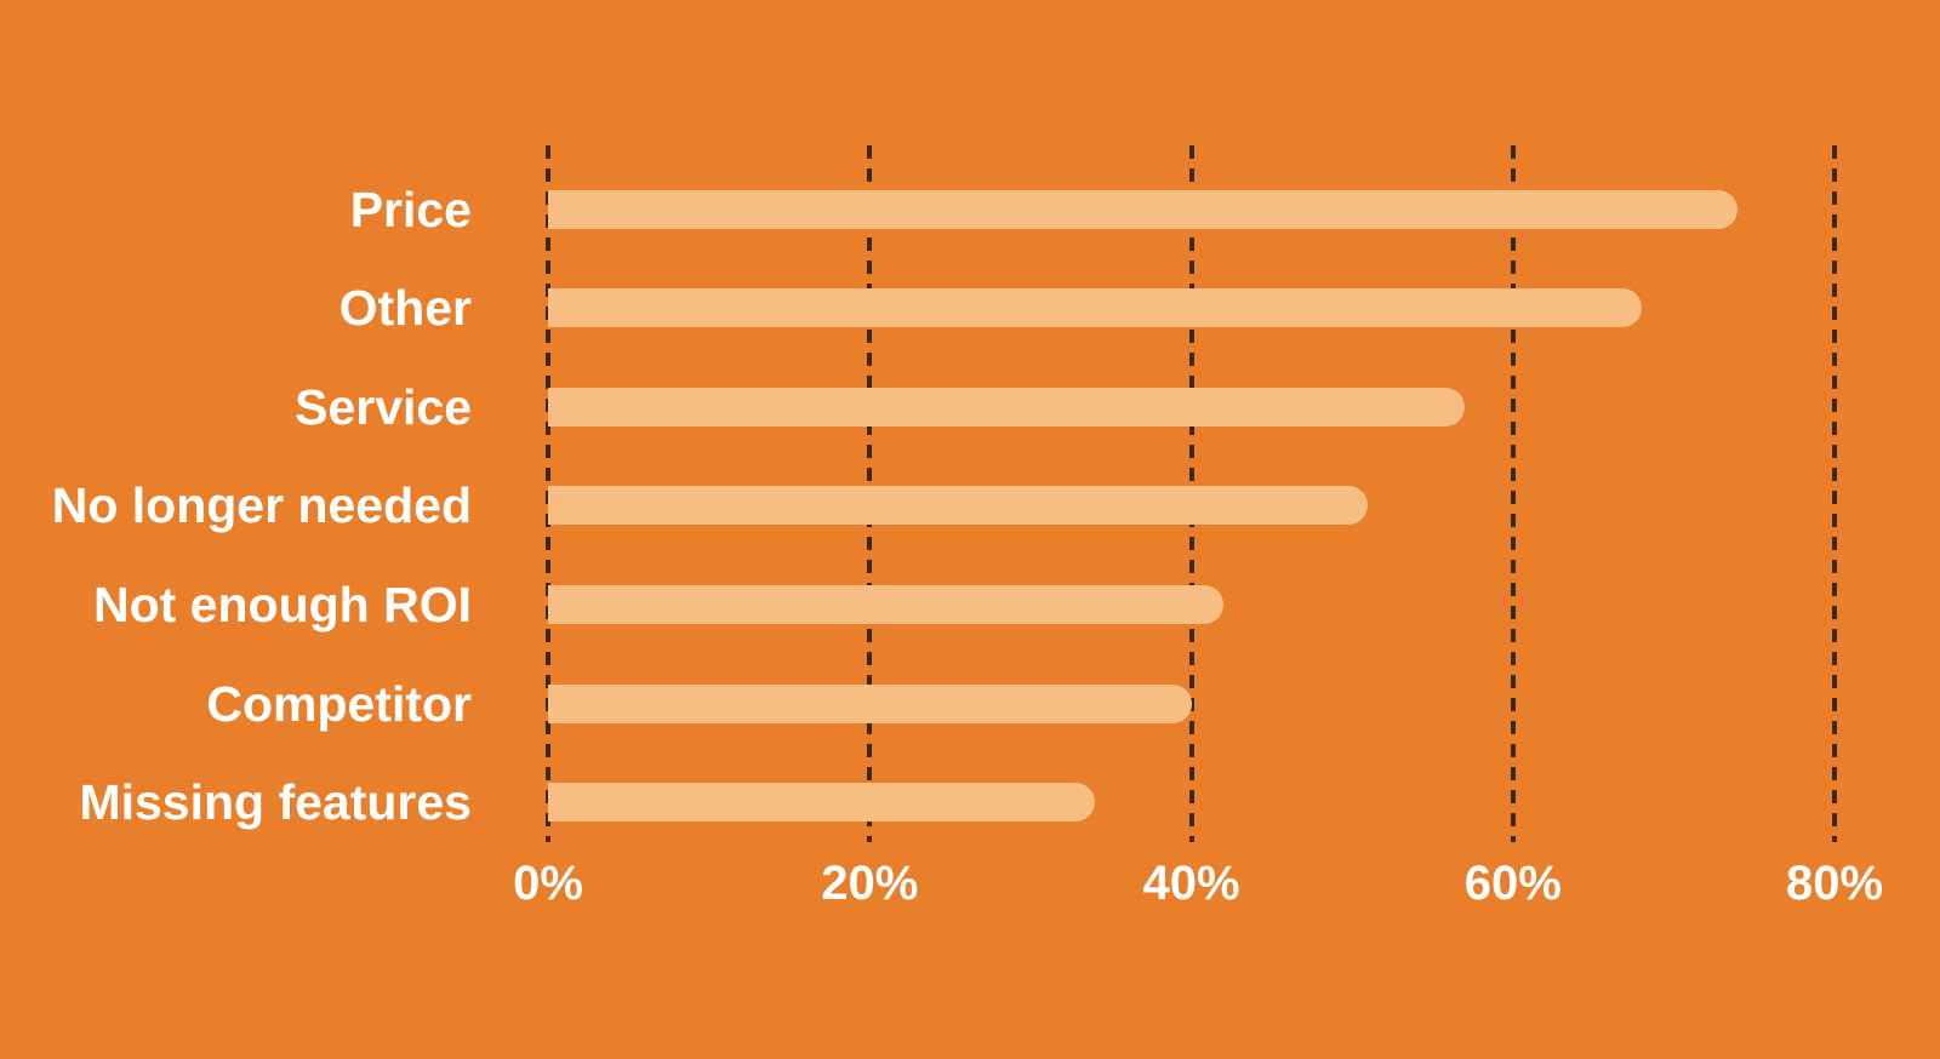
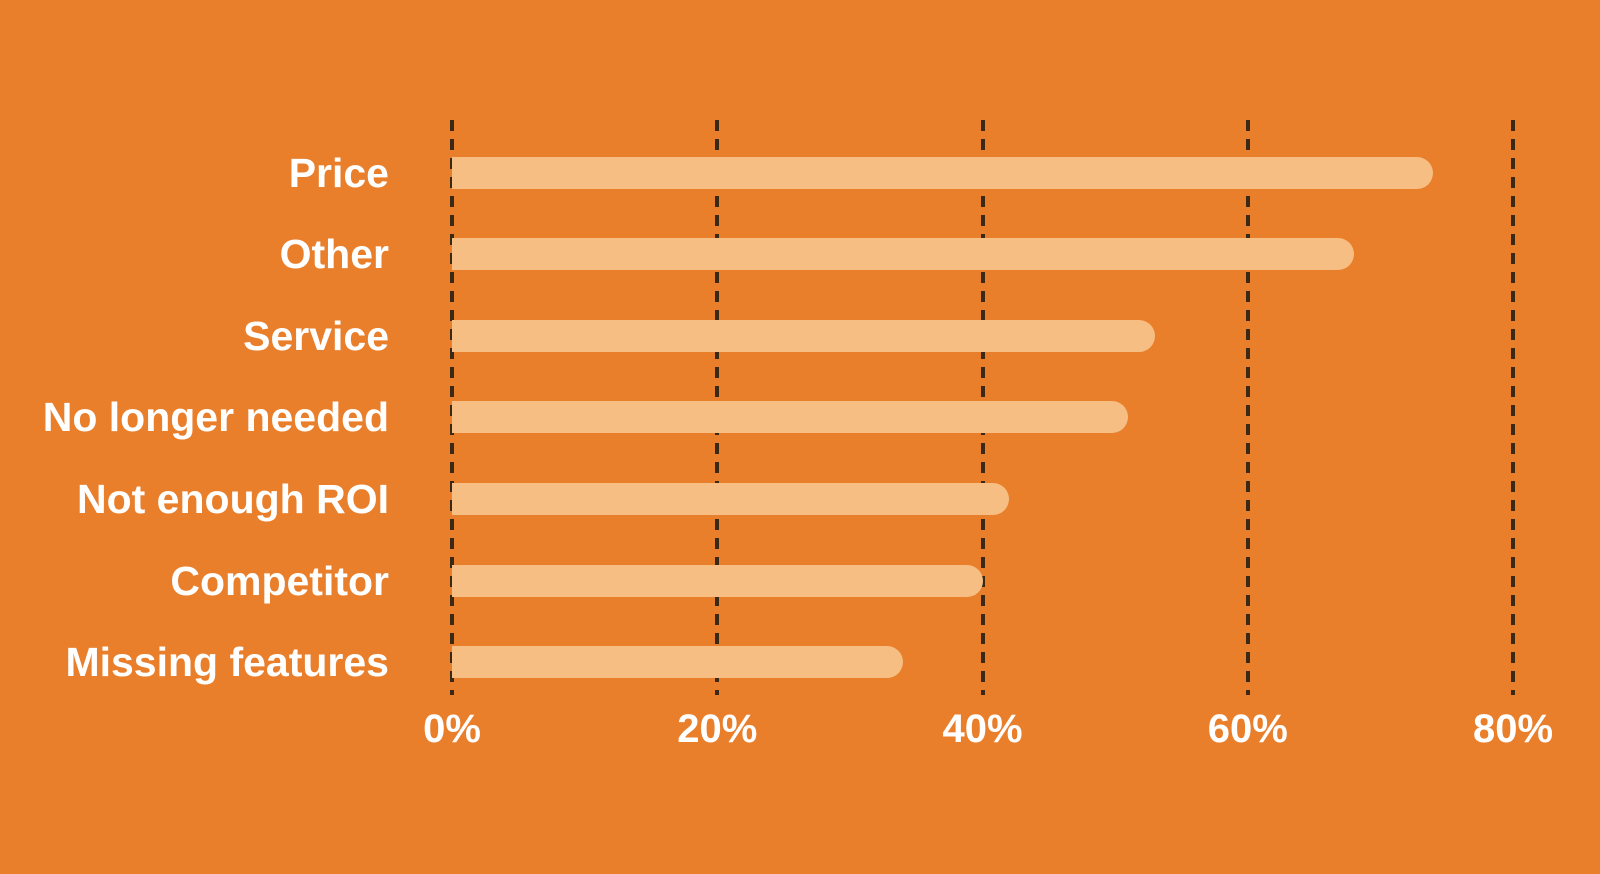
Service: 57% -> 53%
